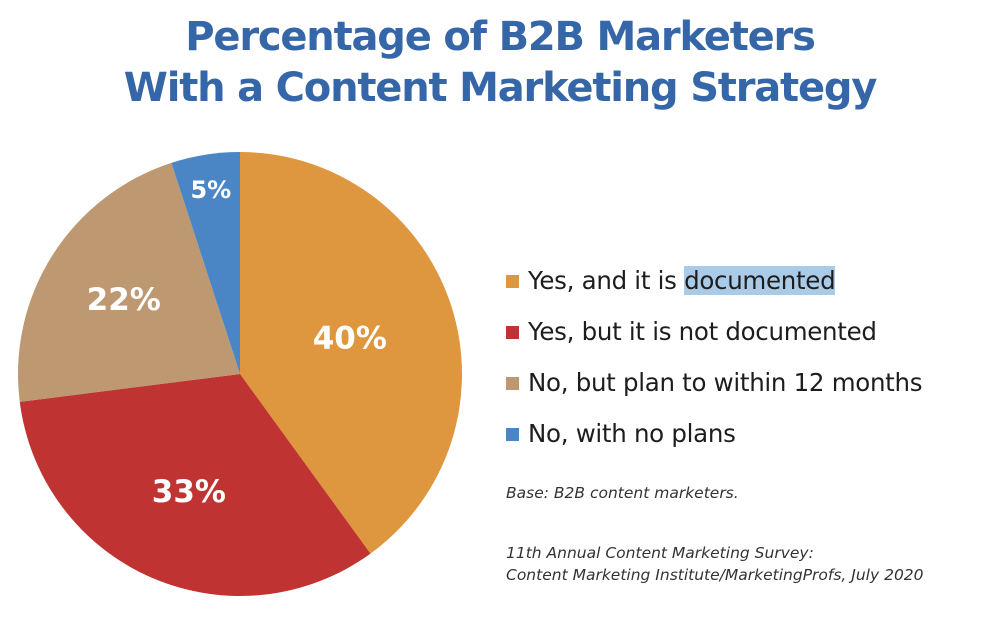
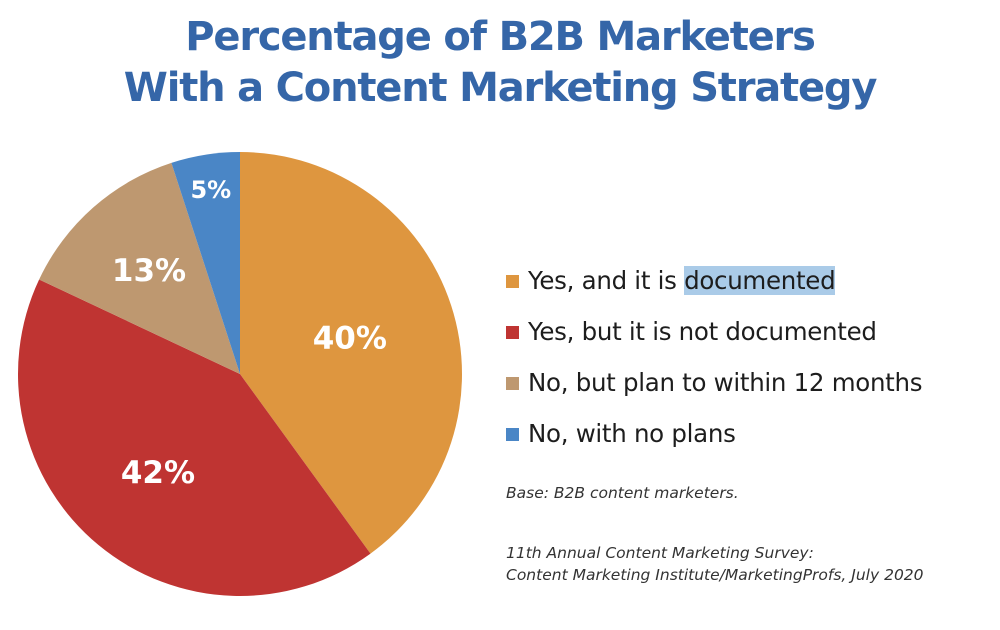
Yes, but it is not documented: 33% -> 42%
No, but plan to within 12 months: 22% -> 13%
